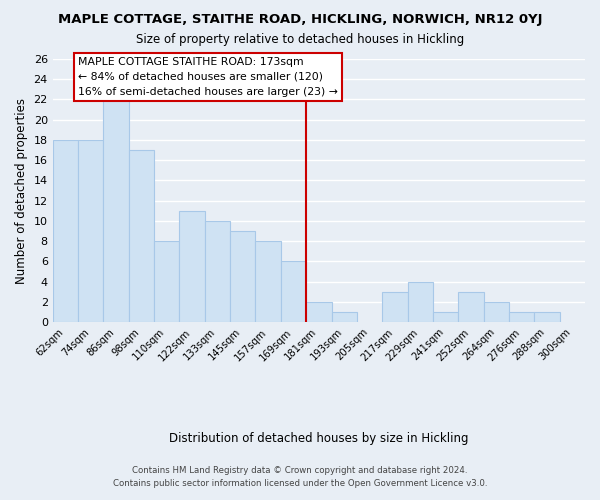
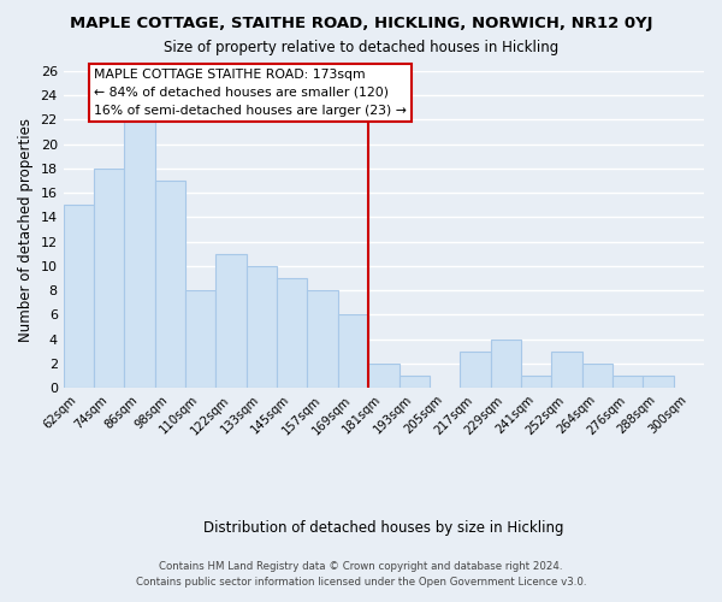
62sqm: 18 -> 15
